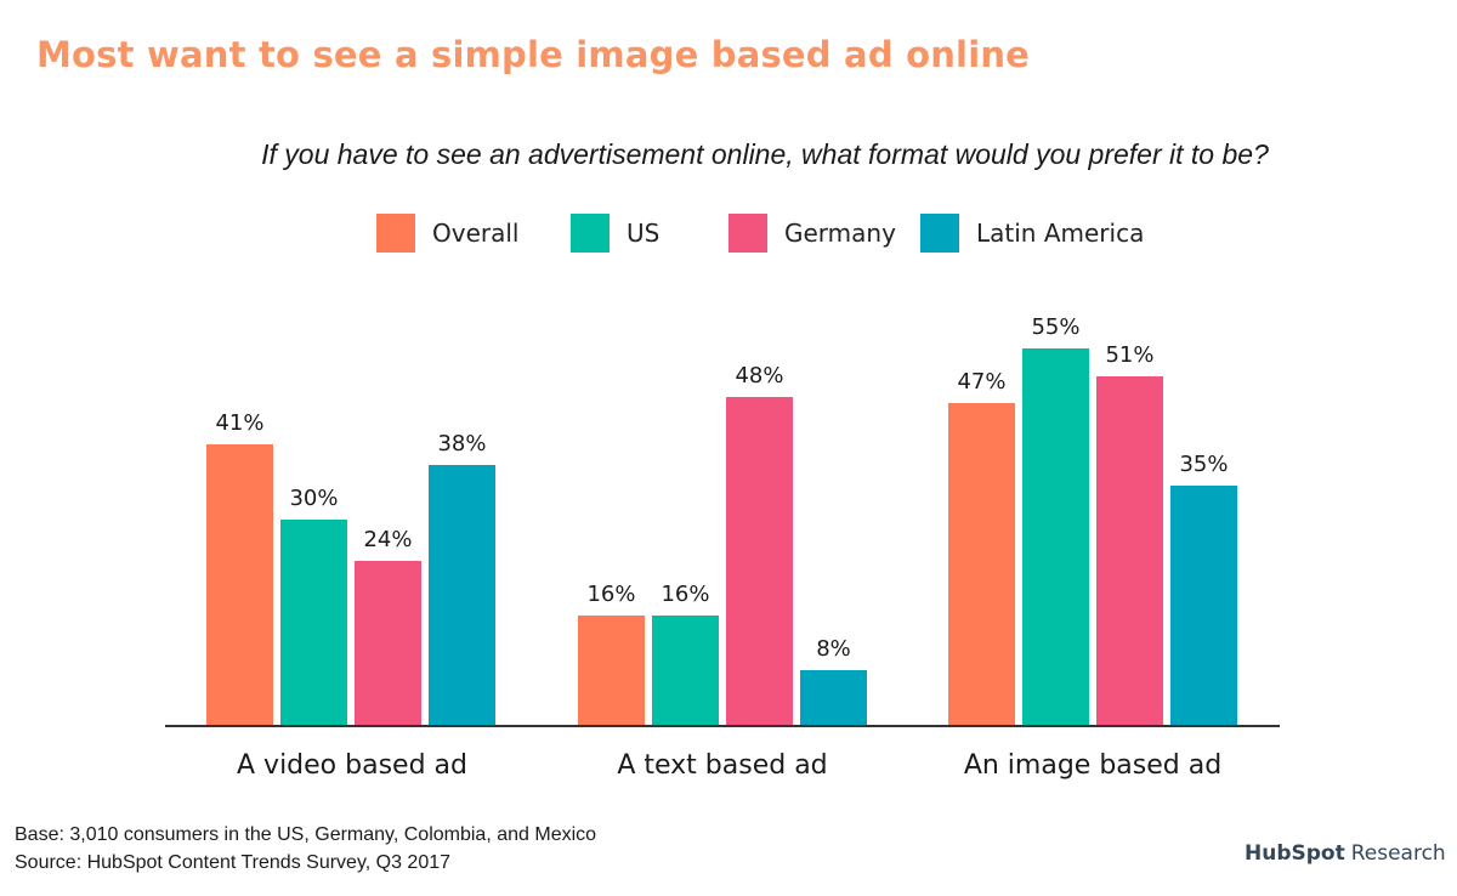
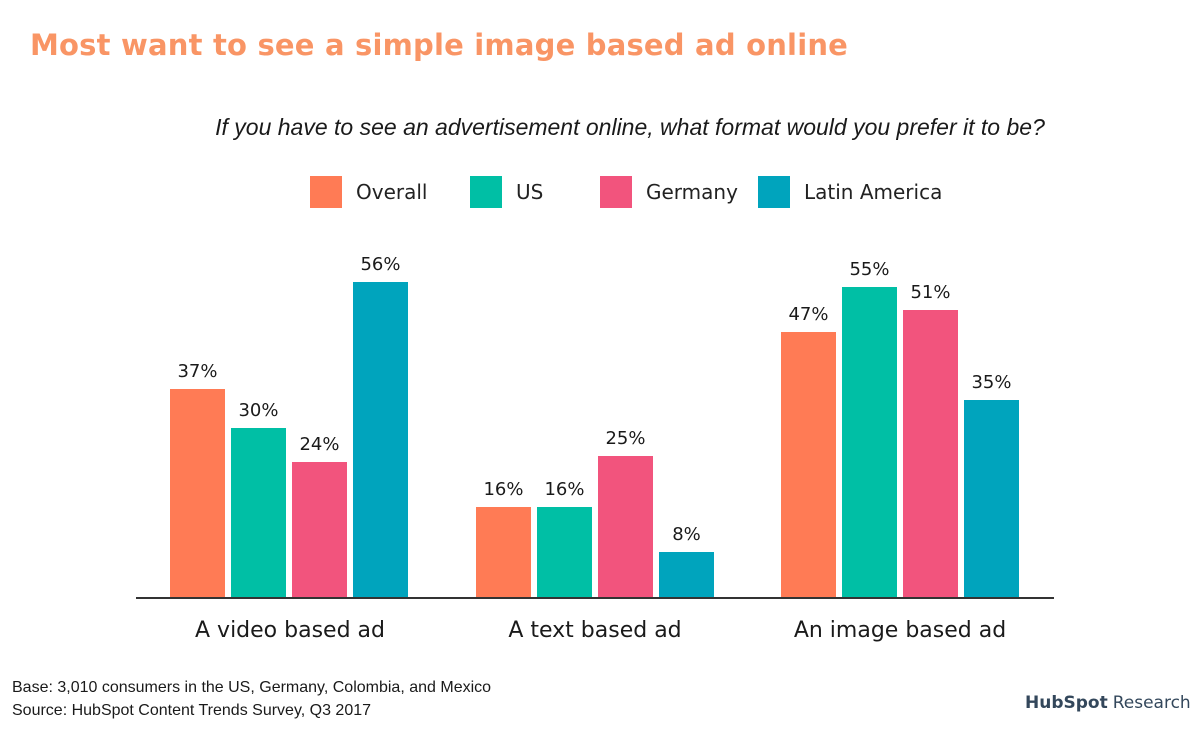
Overall/A video based ad: 41% -> 37%
Latin America/A video based ad: 38% -> 56%
Germany/A text based ad: 48% -> 25%
